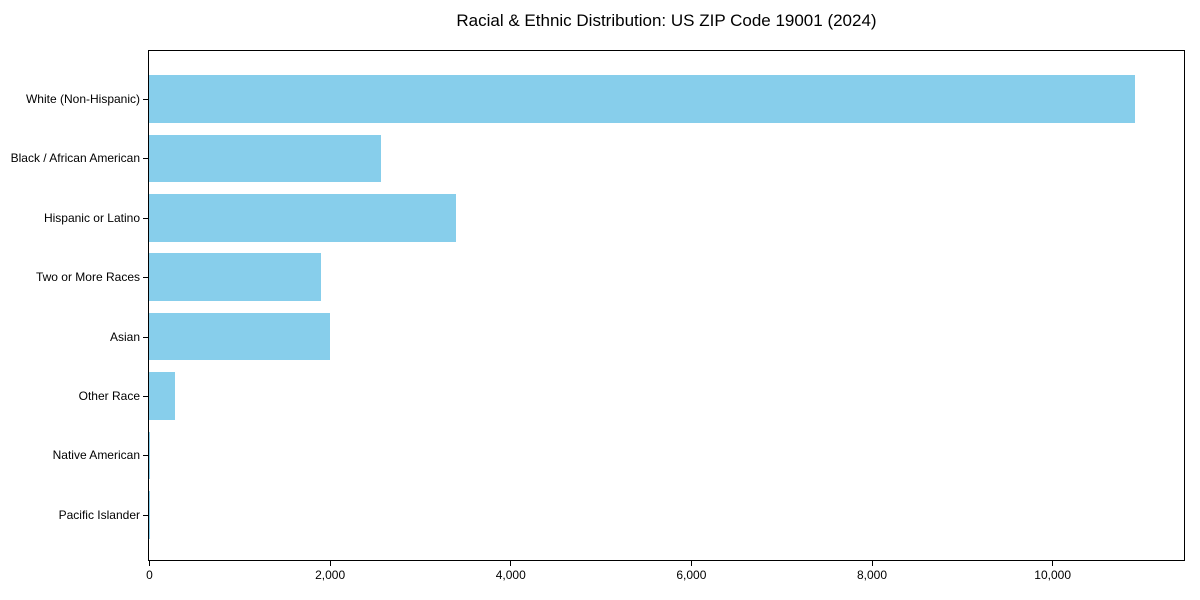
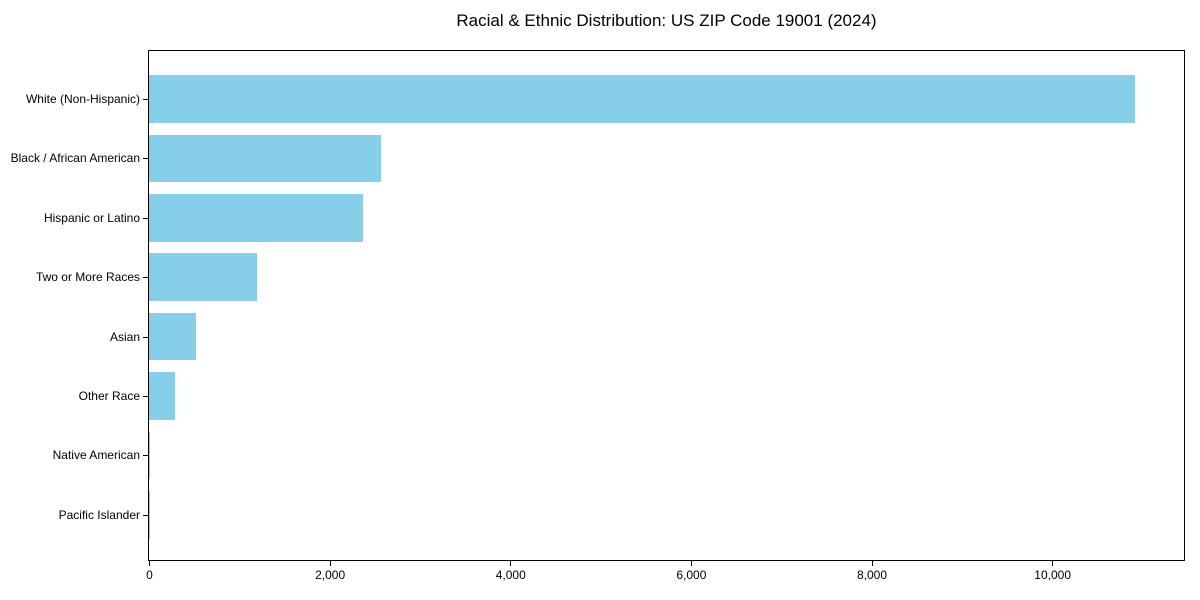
Hispanic or Latino: 3400 -> 2400
Two or More Races: 1900 -> 1200
Asian: 2000 -> 500
